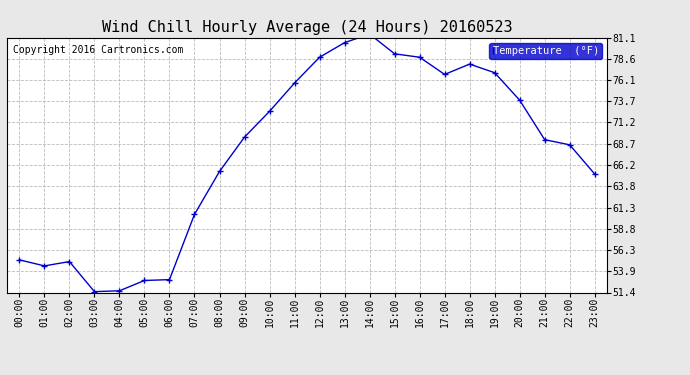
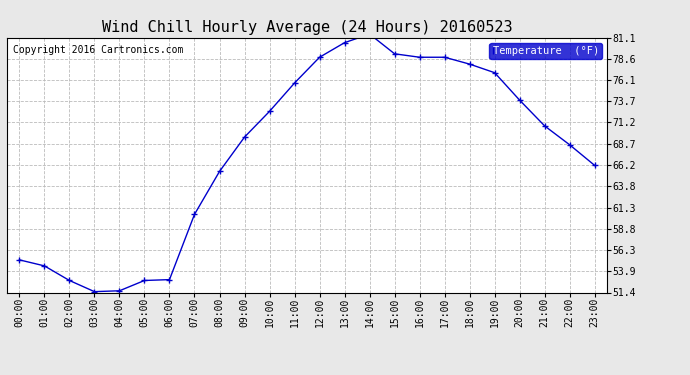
02:00: 55.0 -> 52.8
17:00: 76.8 -> 78.8
21:00: 69.2 -> 70.8
23:00: 65.2 -> 66.2
